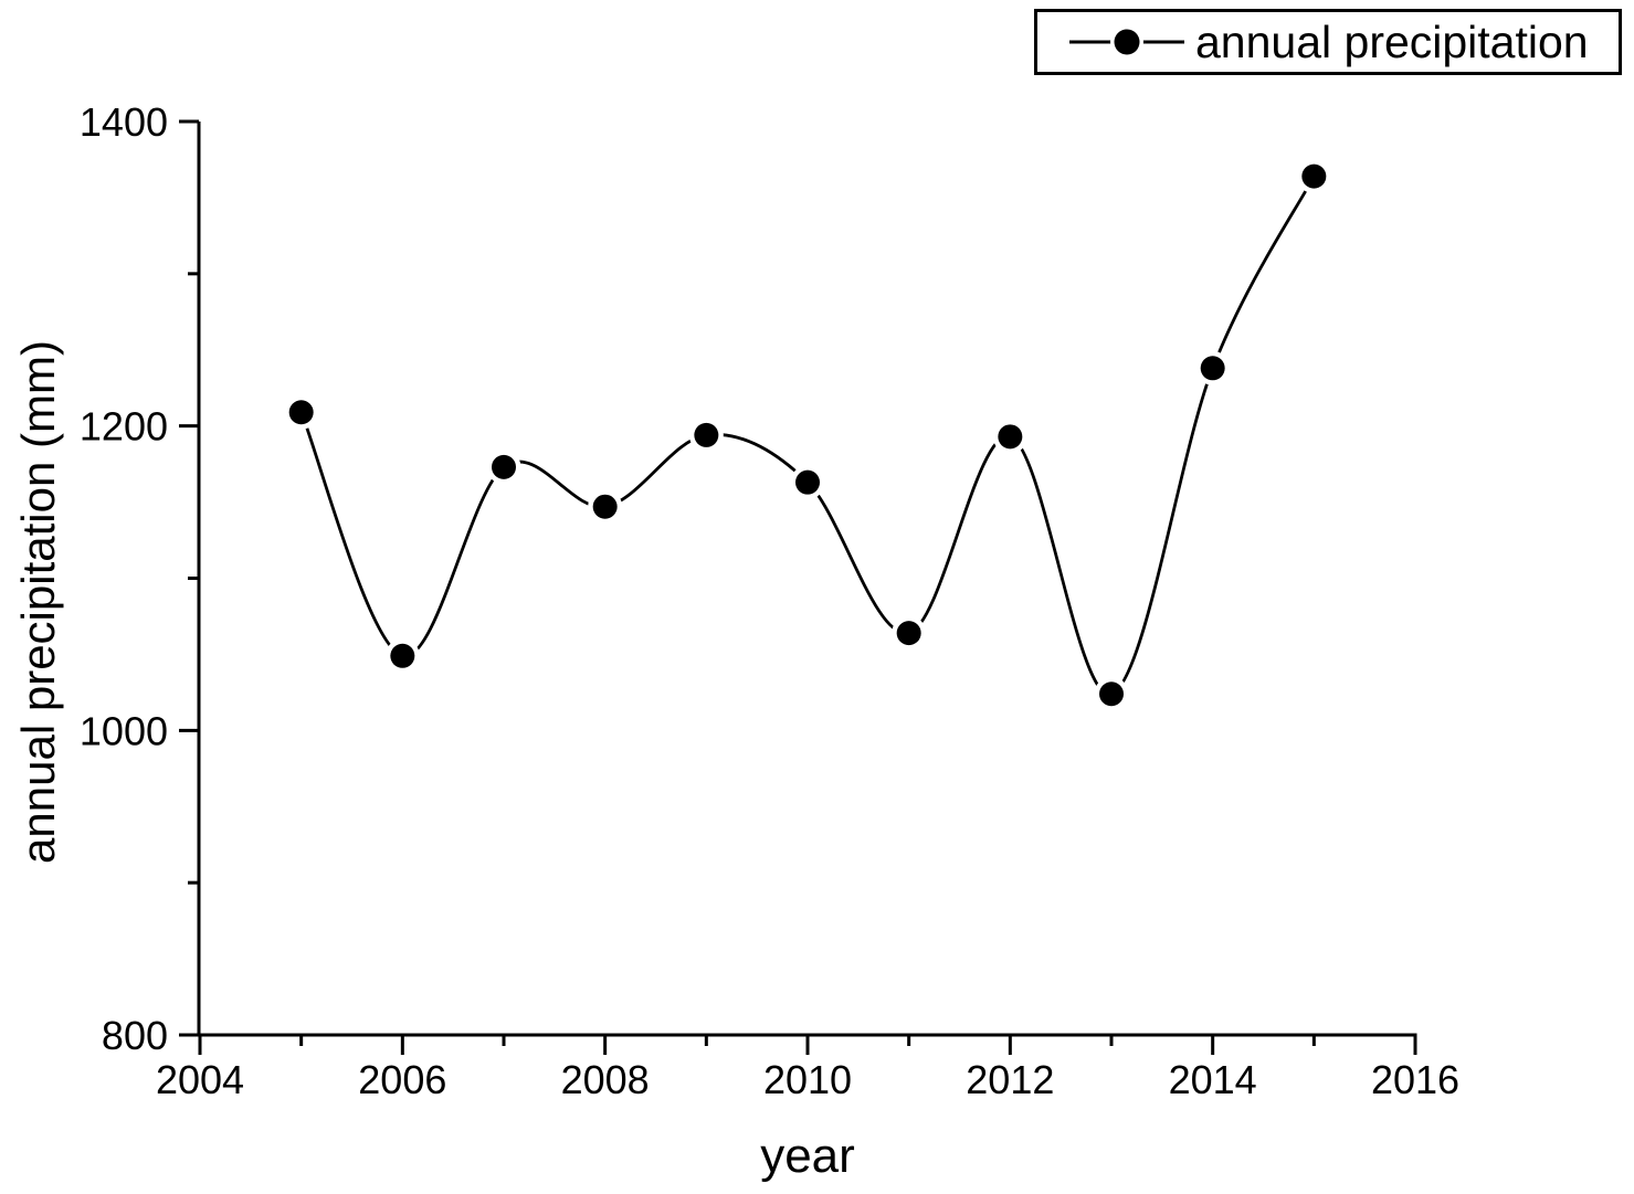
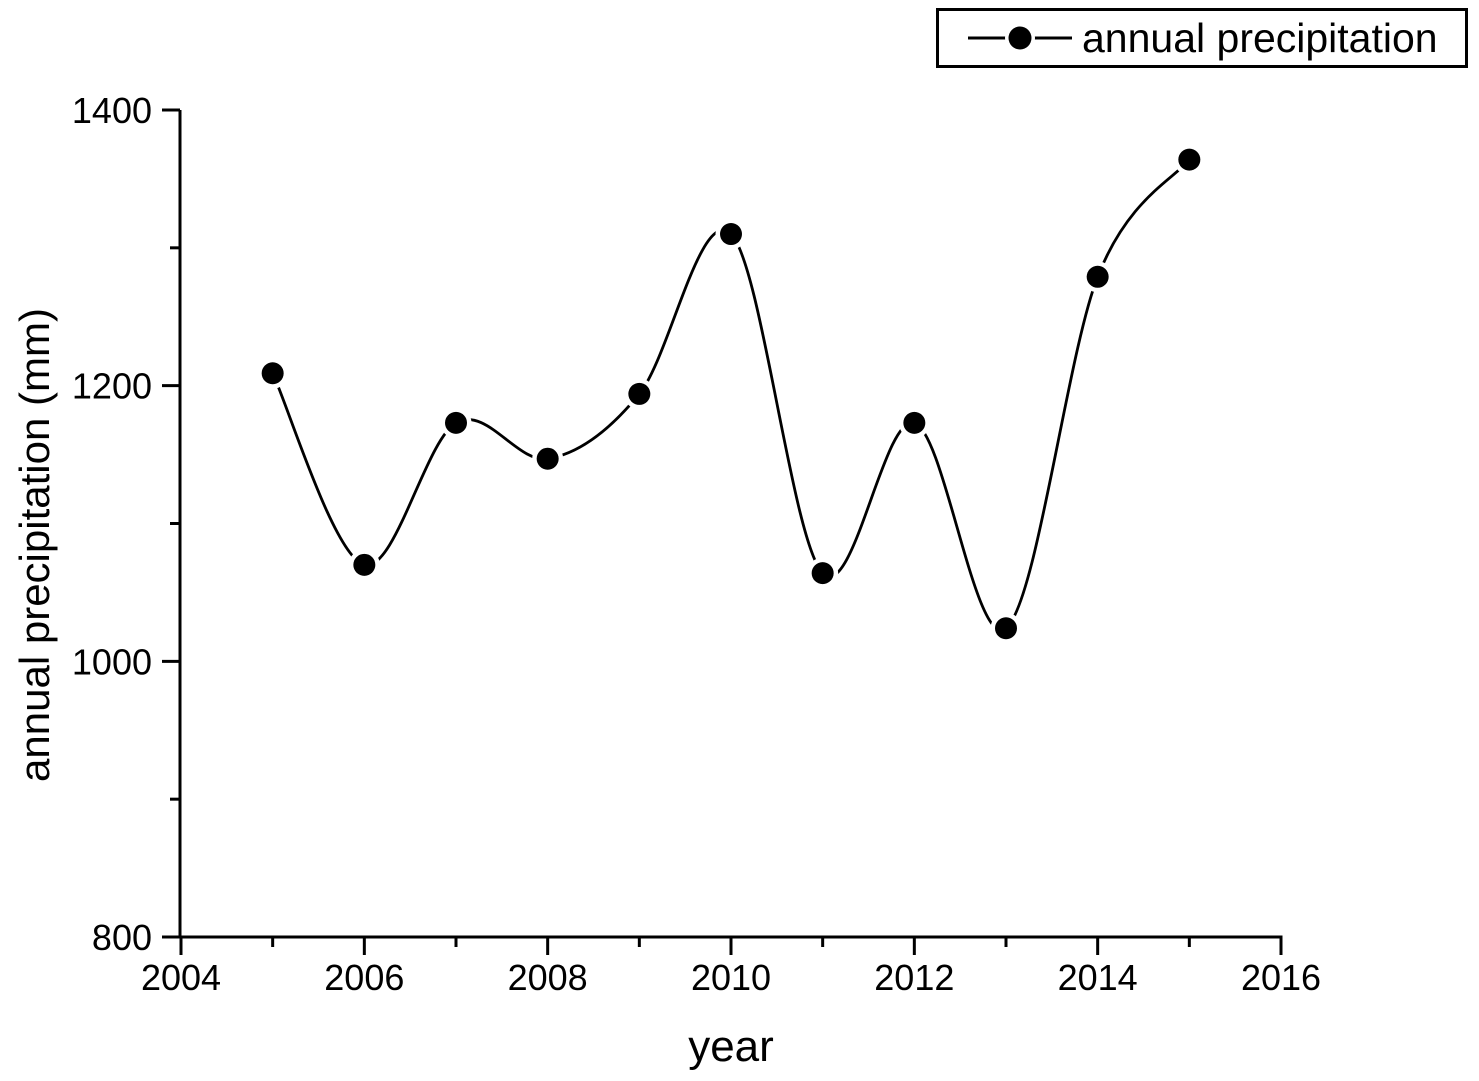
2006: 1049 -> 1070
2010: 1163 -> 1310
2012: 1193 -> 1173
2014: 1238 -> 1279
